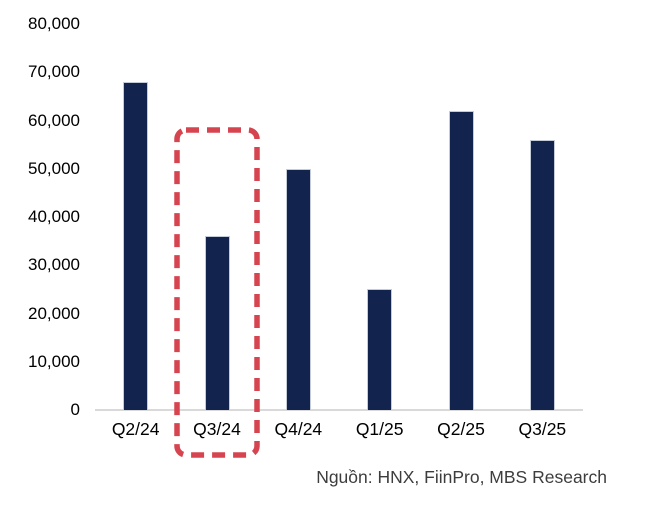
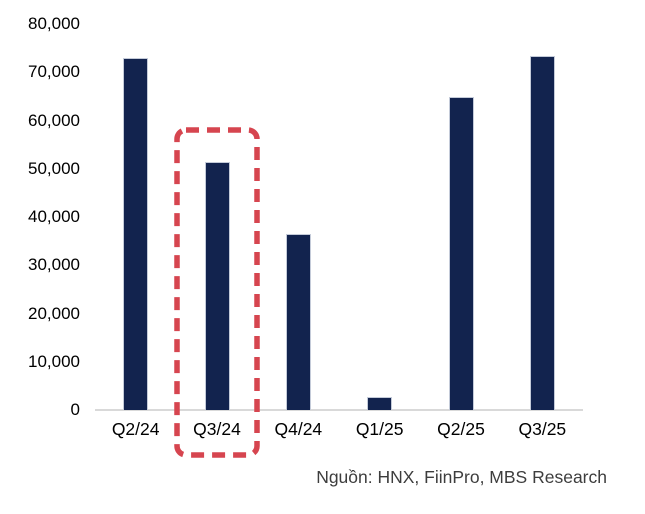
Q2/24: 68000 -> 73000
Q3/24: 36000 -> 52000
Q4/24: 50000 -> 36000
Q1/25: 25000 -> 3000
Q2/25: 62000 -> 65000
Q3/25: 56000 -> 73000
